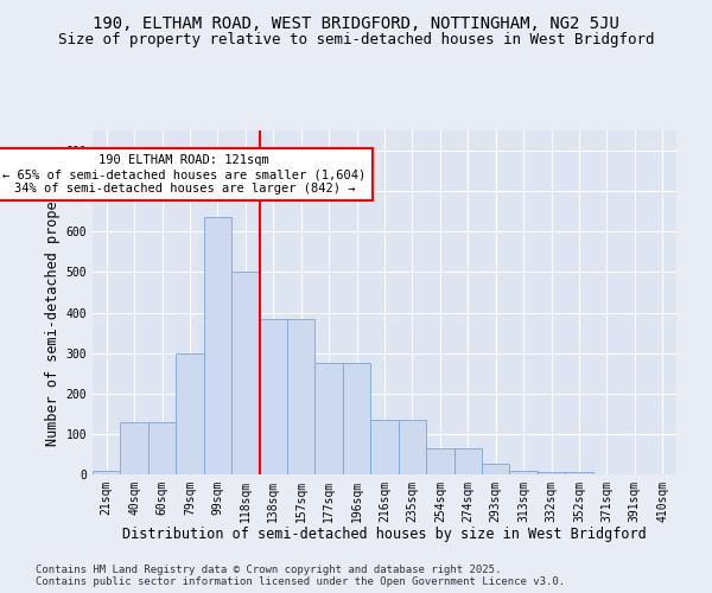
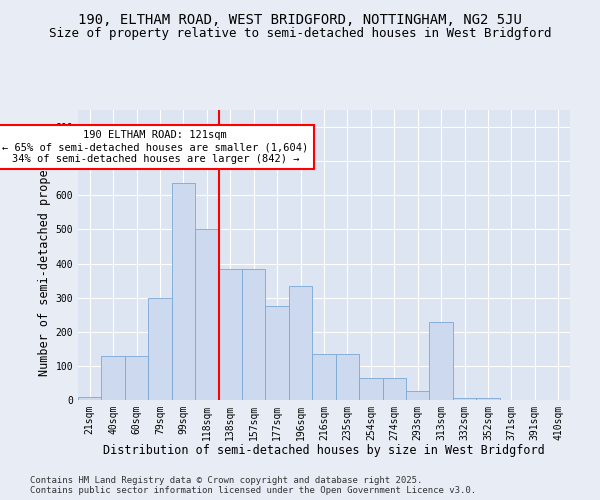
196sqm: 275 -> 335
313sqm: 10 -> 230
